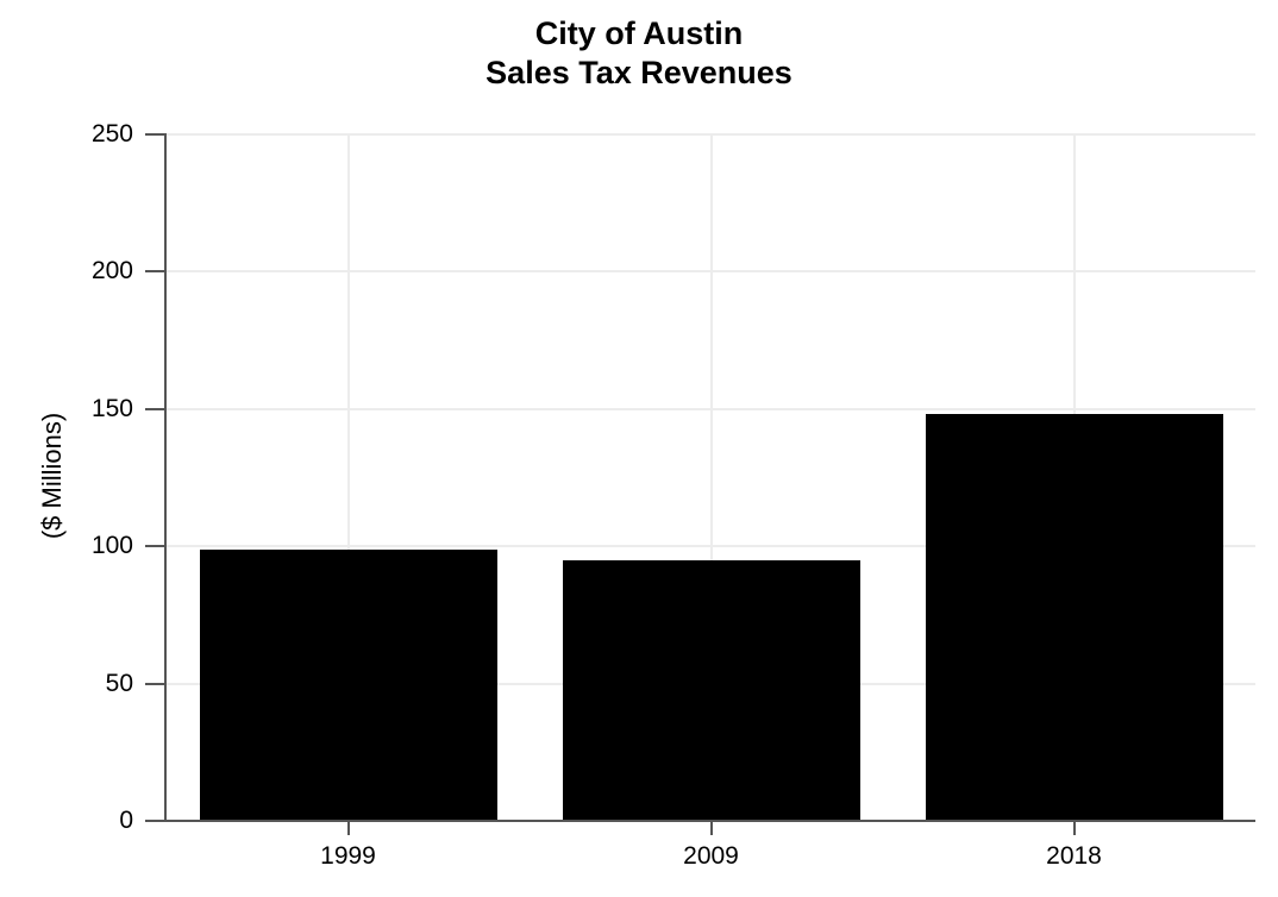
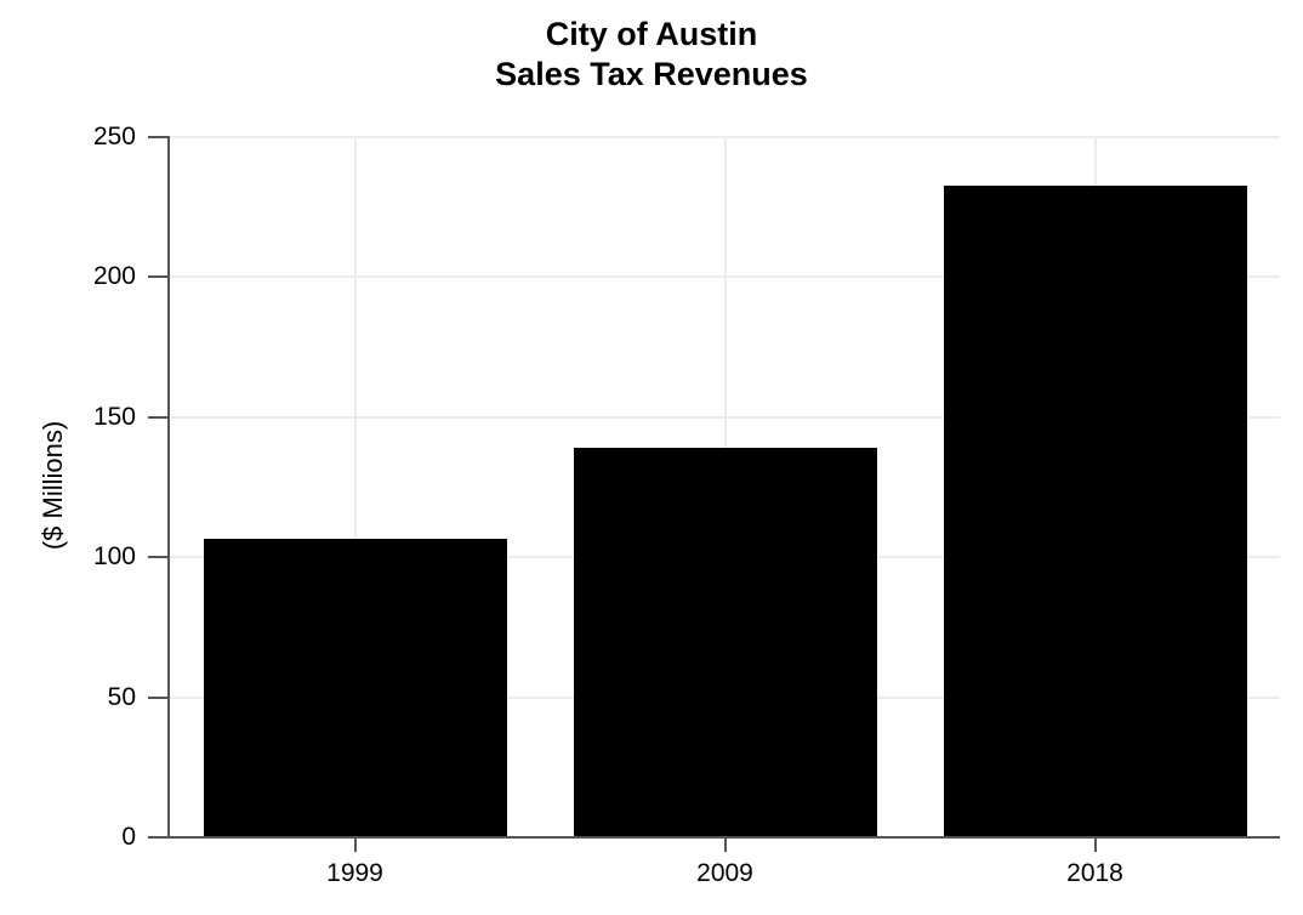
1999: 99 -> 106
2009: 95 -> 139
2018: 148 -> 233
